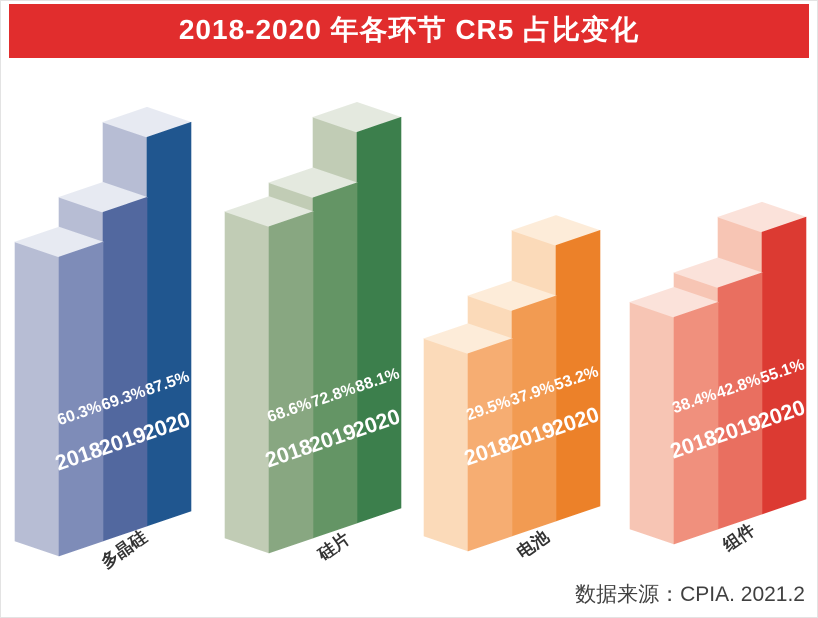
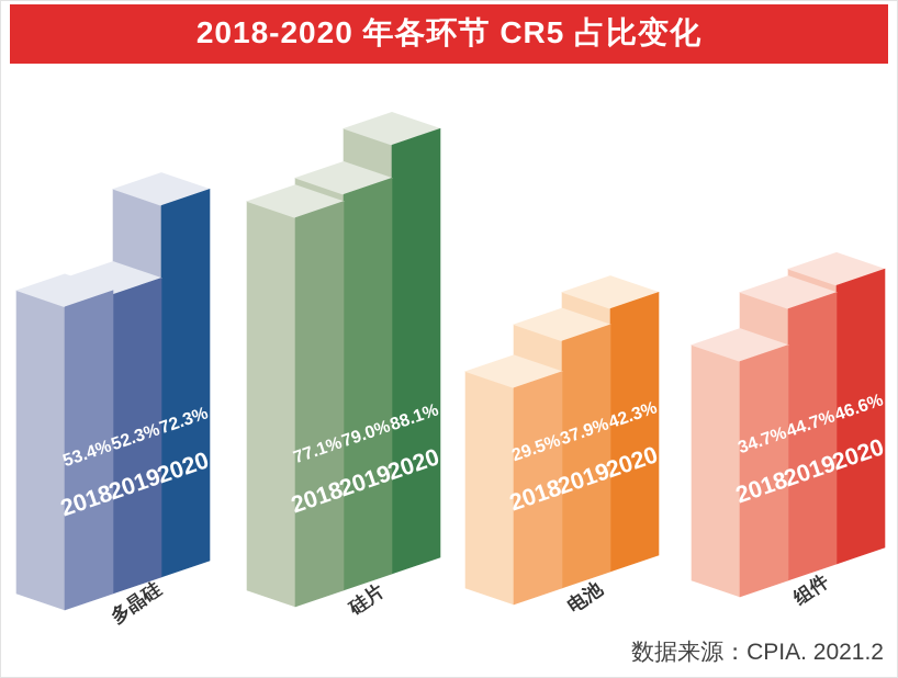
2018/多晶硅: 60.3% -> 53.4%
2019/多晶硅: 69.3% -> 52.3%
2020/多晶硅: 87.5% -> 72.3%
2018/硅片: 68.6% -> 77.1%
2019/硅片: 72.8% -> 79.0%
2020/电池: 53.2% -> 42.3%
2018/组件: 38.4% -> 34.7%
2019/组件: 42.8% -> 44.7%
2020/组件: 55.1% -> 46.6%
